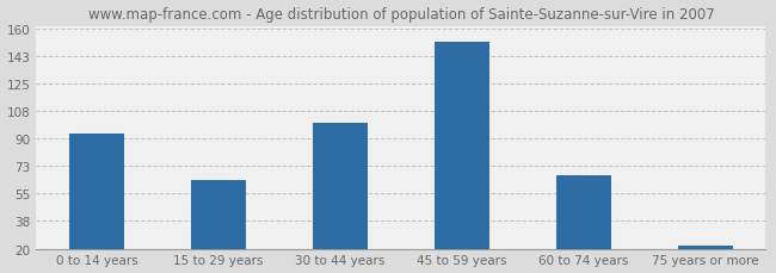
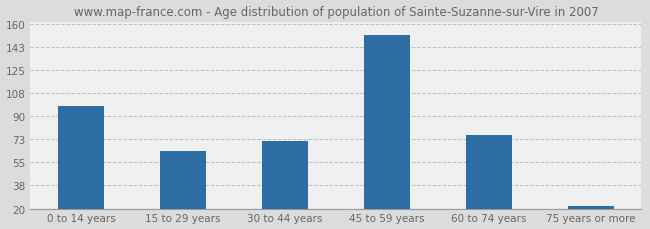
0 to 14 years: 93 -> 98
30 to 44 years: 100 -> 71
60 to 74 years: 67 -> 76
